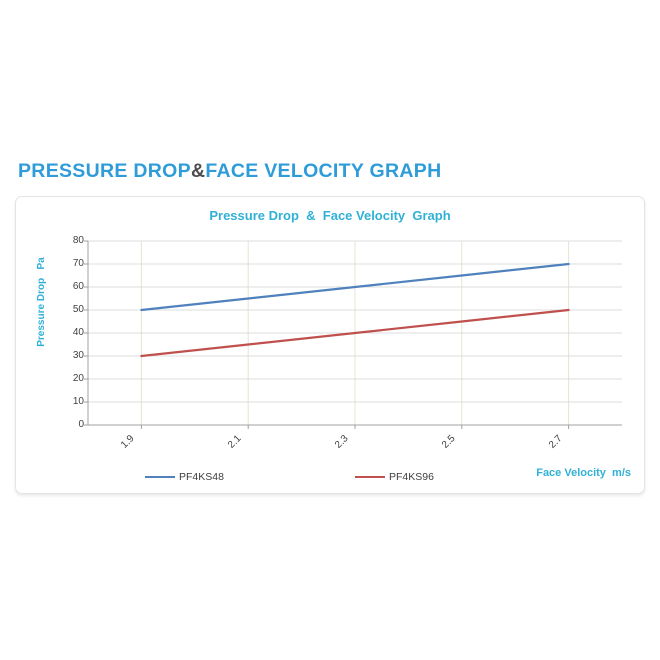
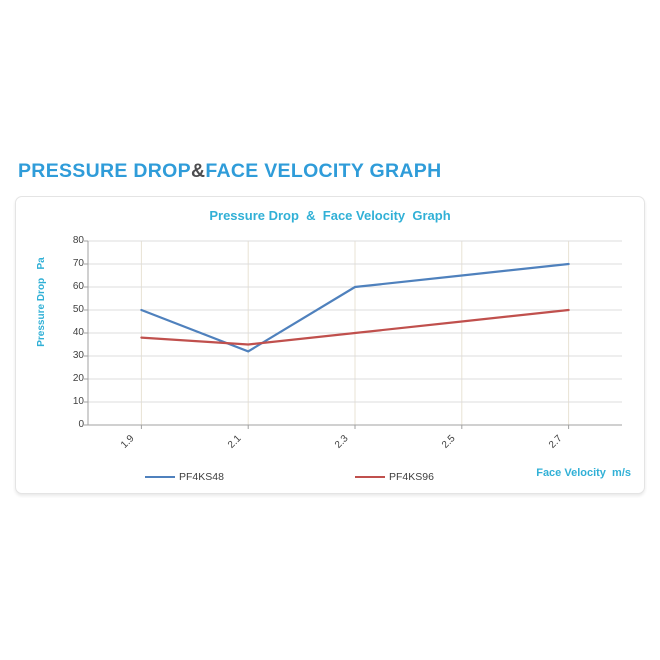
PF4KS96/1.9: 30 -> 38
PF4KS48/2.1: 55 -> 32
